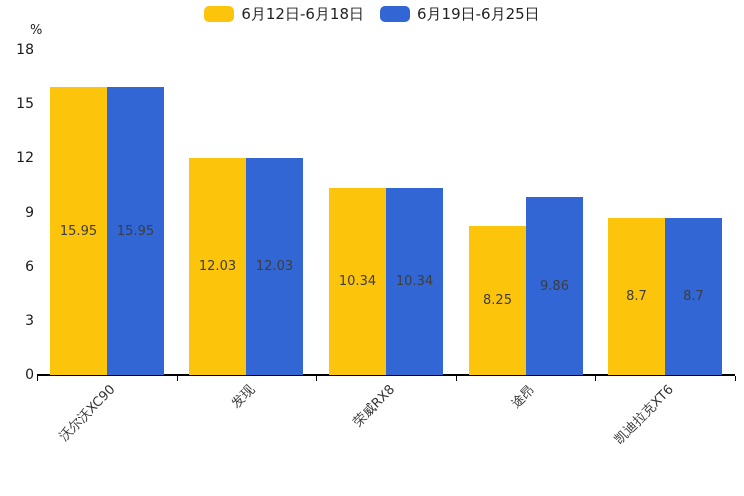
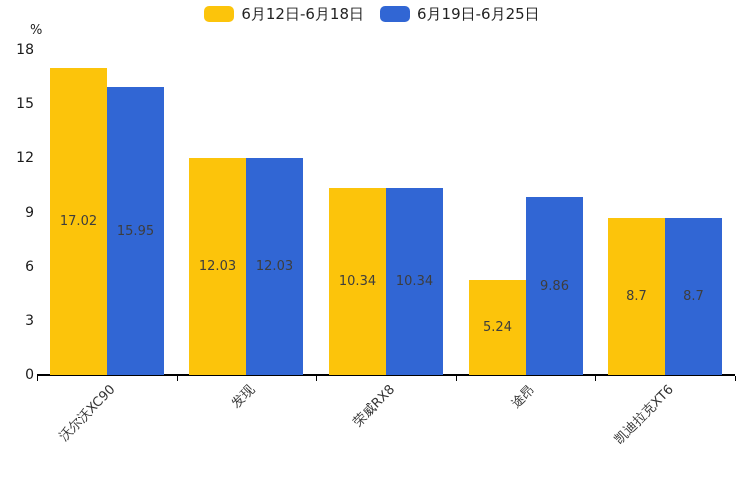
6月12日-6月18日/沃尔沃XC90: 15.95 -> 17.02
6月12日-6月18日/途昂: 8.25 -> 5.24
